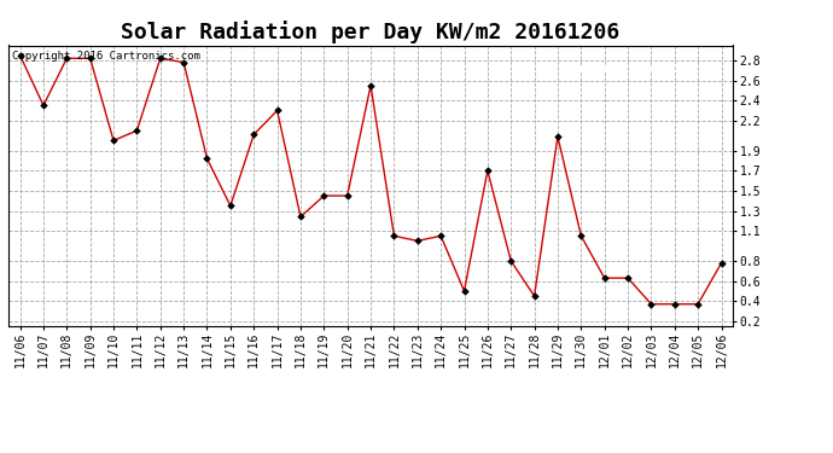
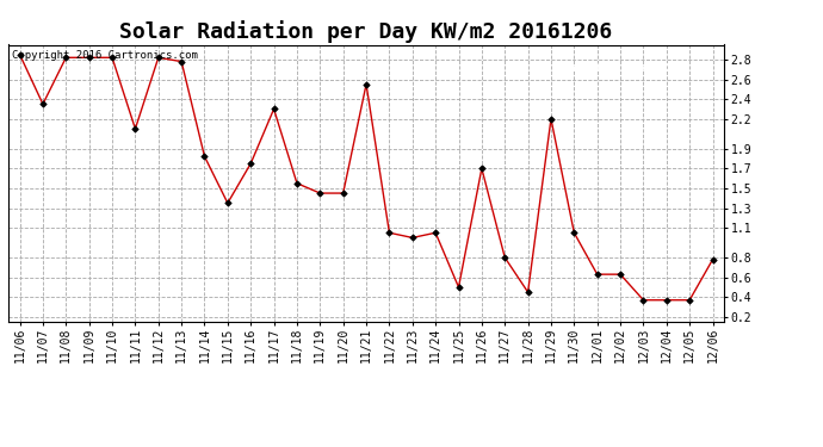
11/10: 2.00 -> 2.82
11/16: 2.06 -> 1.75
11/18: 1.24 -> 1.55
11/29: 2.04 -> 2.20
